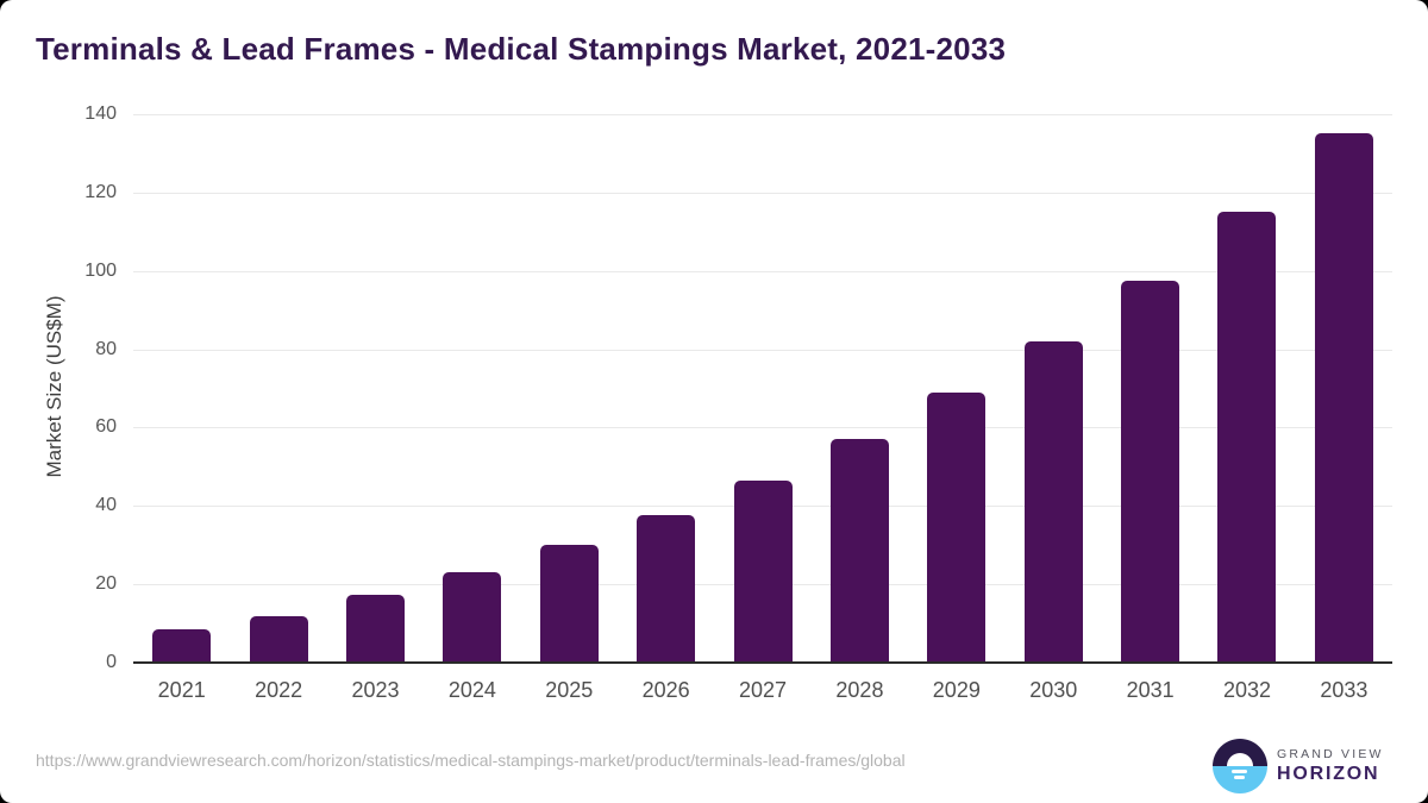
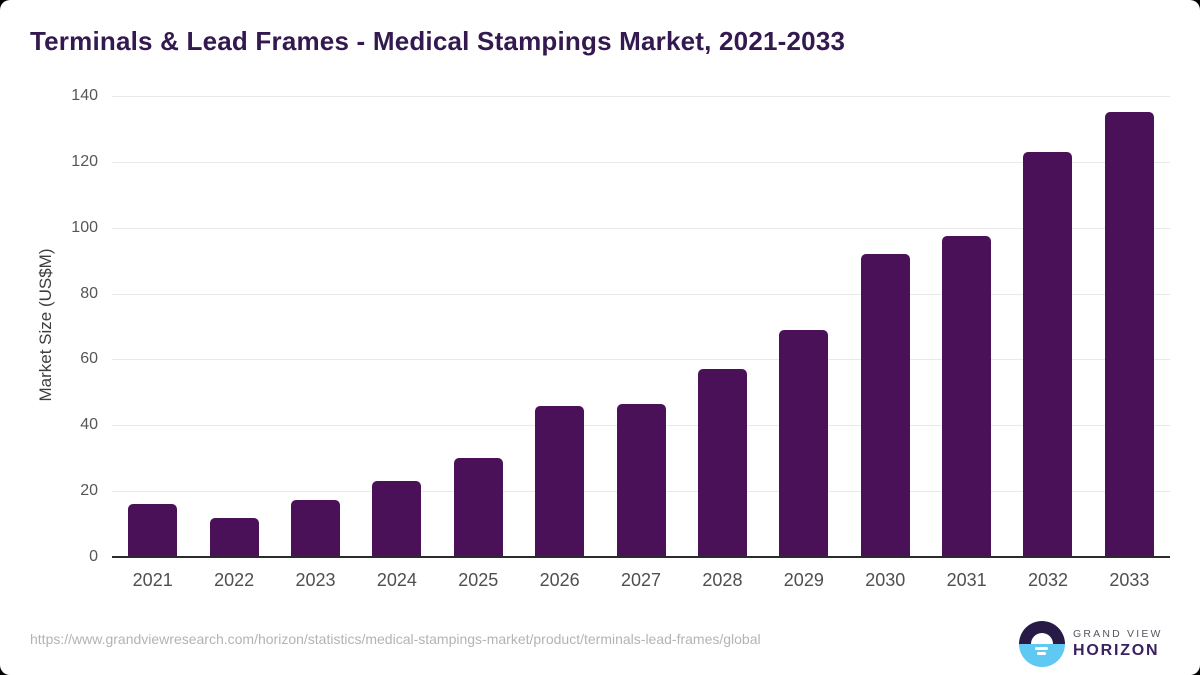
2021: 8 -> 16
2026: 38 -> 46
2030: 82 -> 92
2032: 115 -> 123
